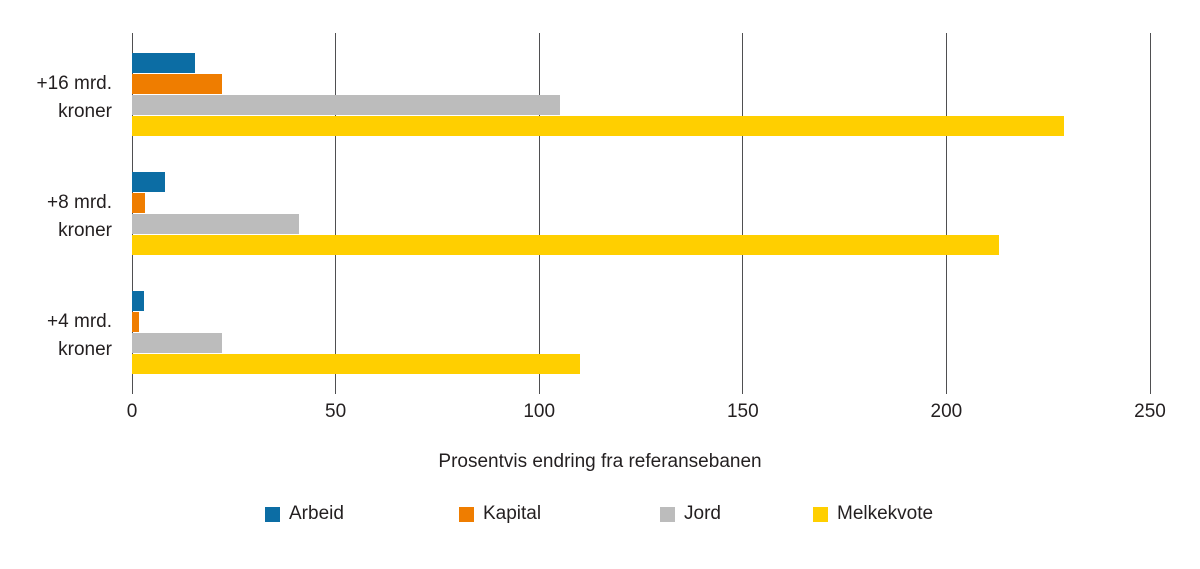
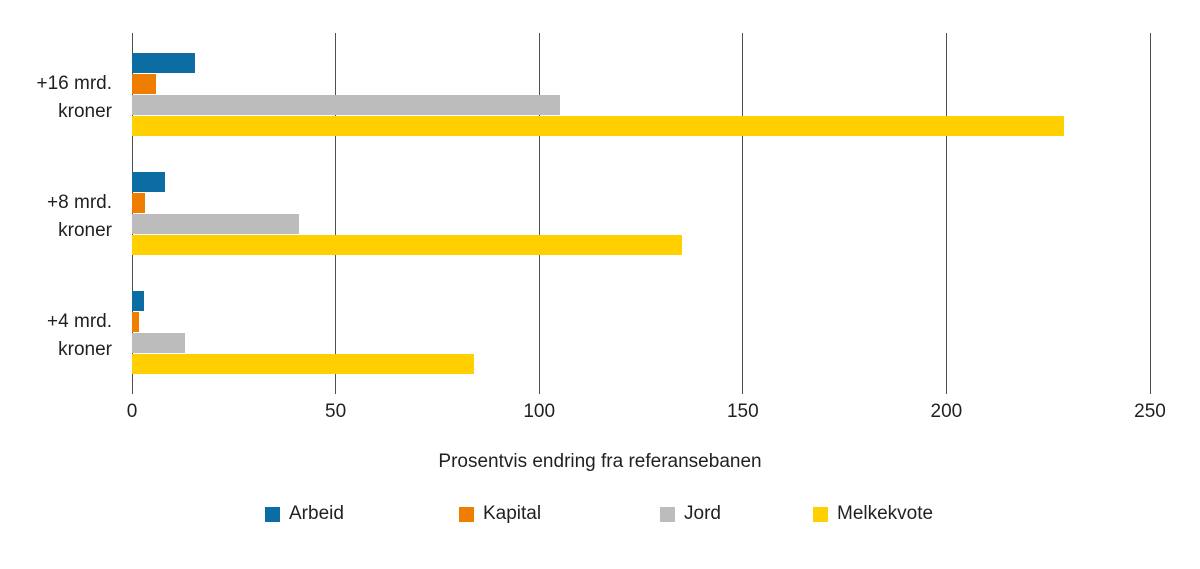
Kapital/+16 mrd. kroner: 22 -> 6
Melkekvote/+8 mrd. kroner: 213 -> 135
Jord/+4 mrd. kroner: 22 -> 13
Melkekvote/+4 mrd. kroner: 110 -> 84
